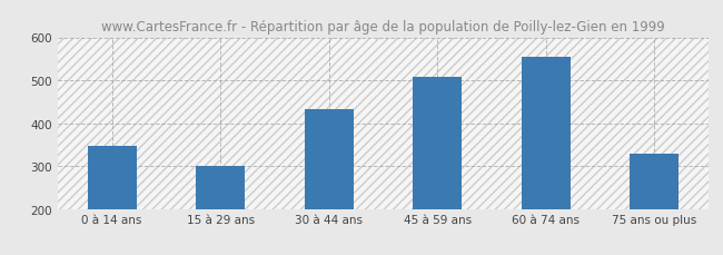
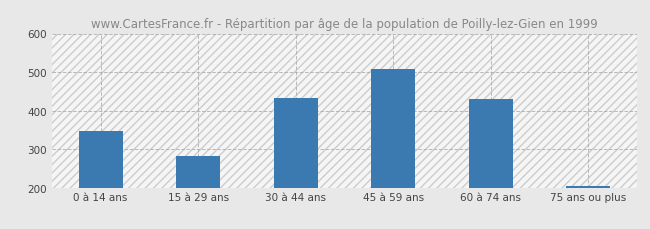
15 à 29 ans: 300 -> 283
60 à 74 ans: 555 -> 430
75 ans ou plus: 330 -> 205
